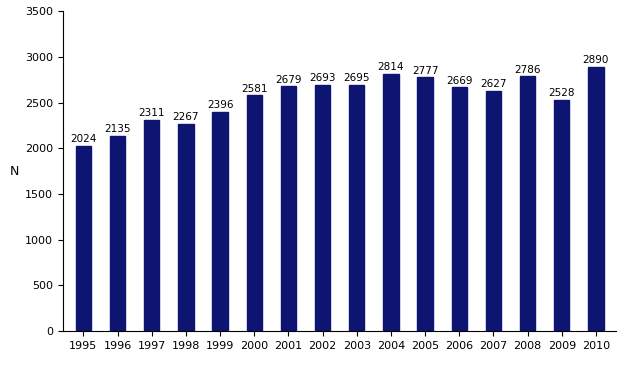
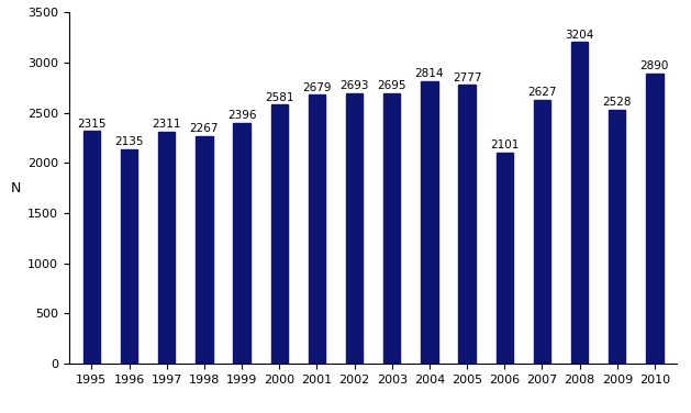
1995: 2024 -> 2315
2006: 2669 -> 2101
2008: 2786 -> 3204
